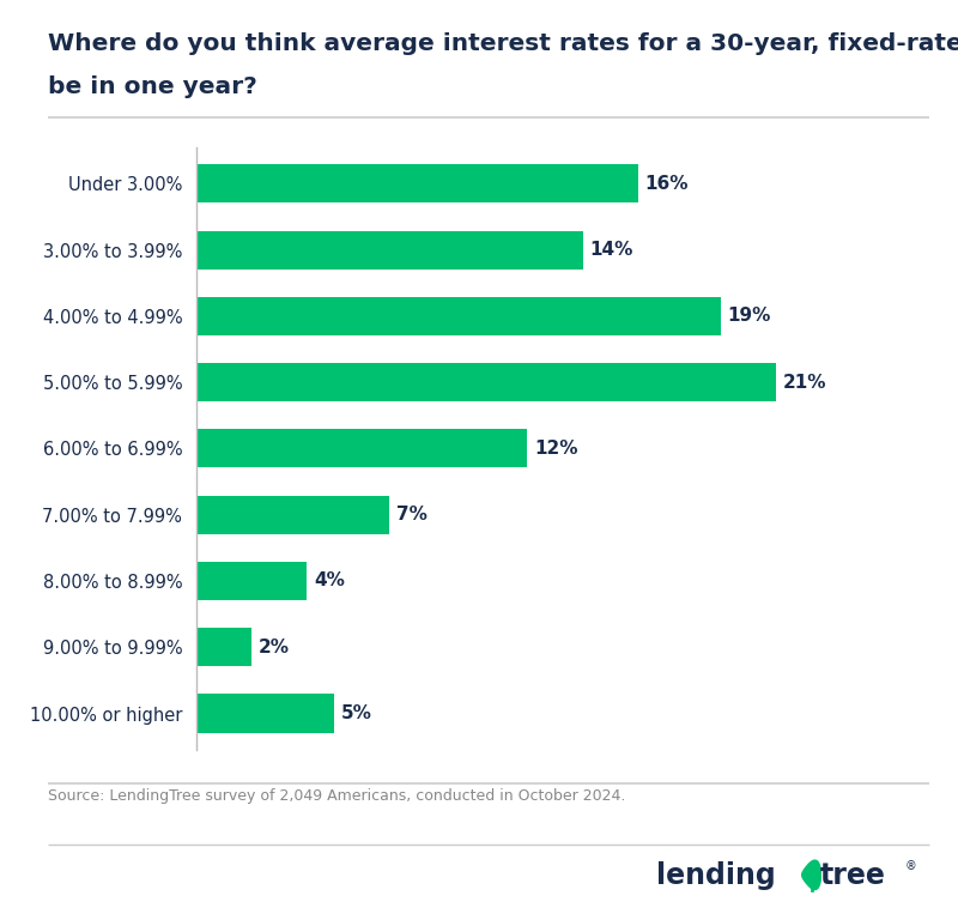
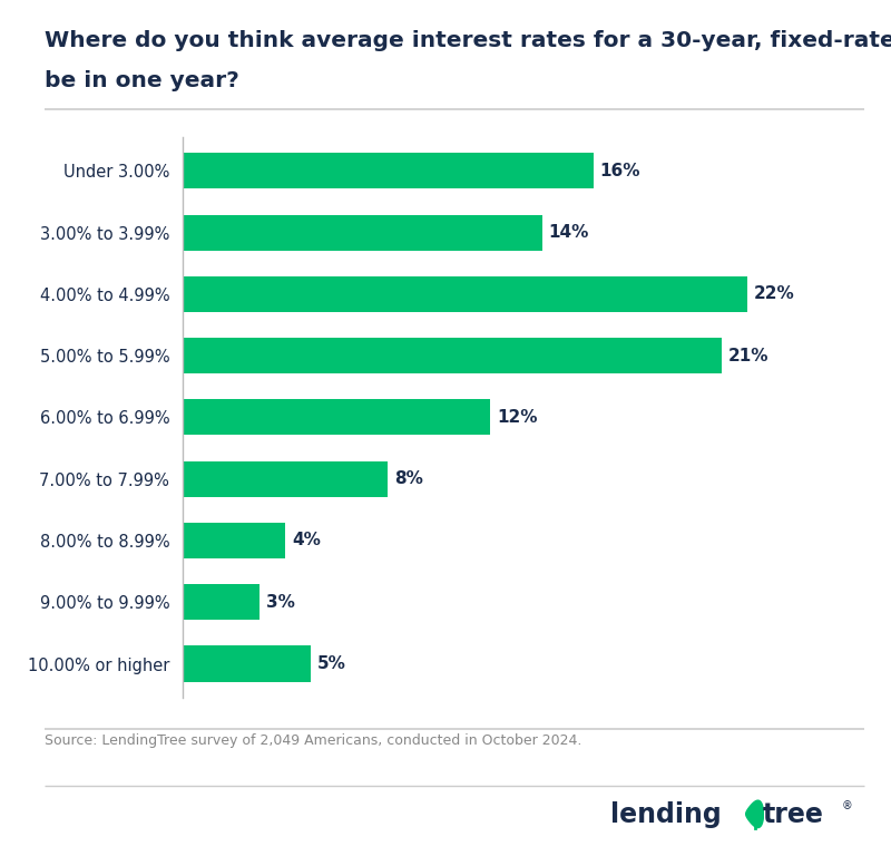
4.00% to 4.99%: 19% -> 22%
7.00% to 7.99%: 7% -> 8%
9.00% to 9.99%: 2% -> 3%
